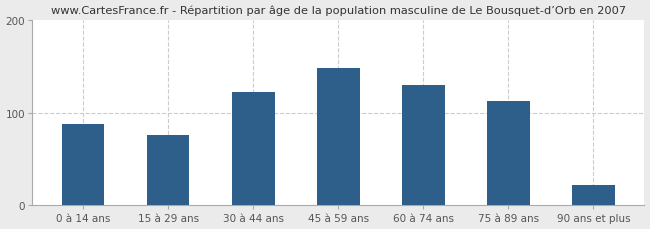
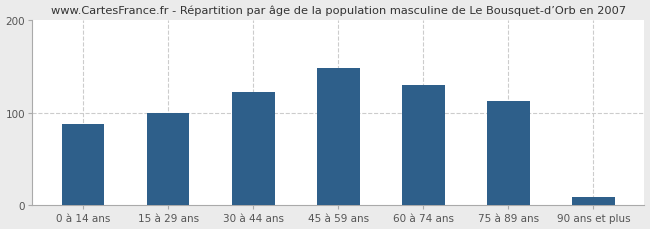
15 à 29 ans: 76 -> 99
90 ans et plus: 22 -> 9
